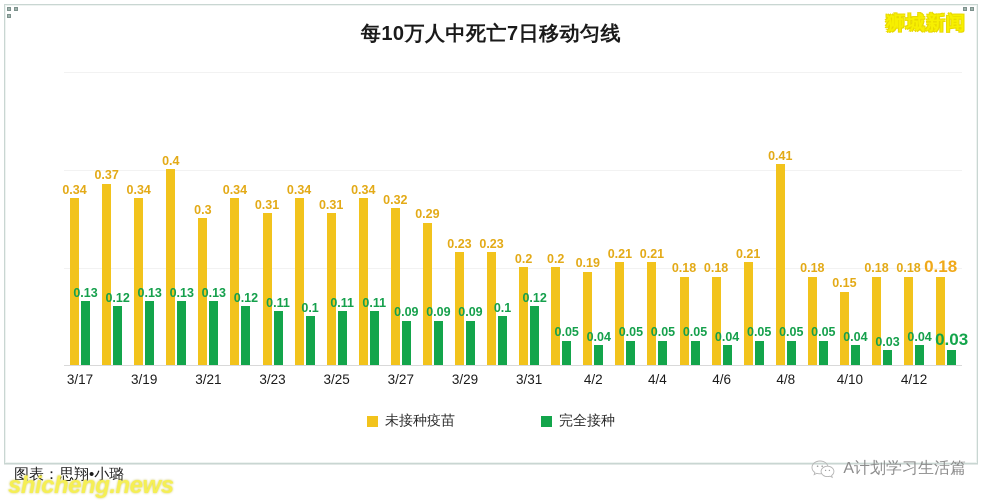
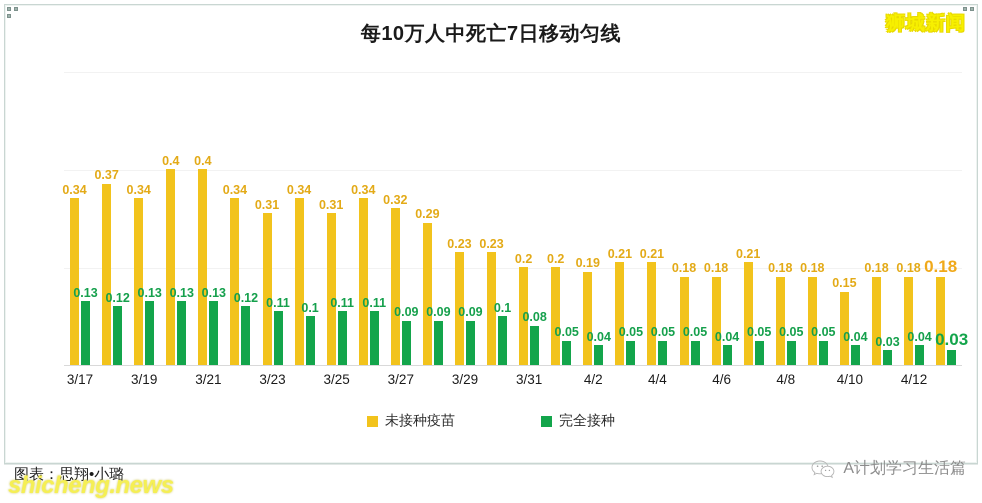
未接种疫苗/3/21: 0.3 -> 0.4
完全接种/3/31: 0.12 -> 0.08
未接种疫苗/4/8: 0.41 -> 0.18
